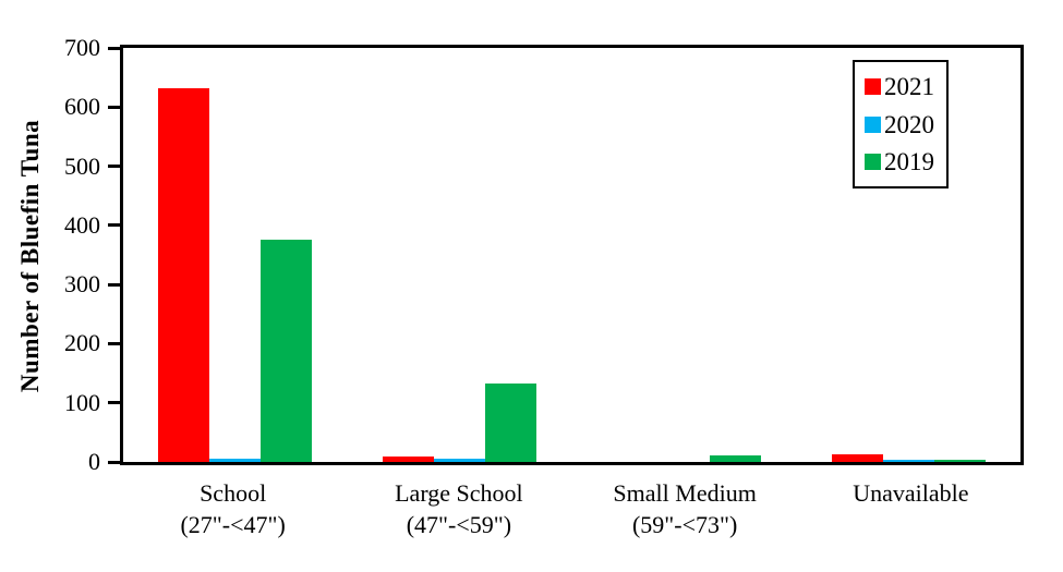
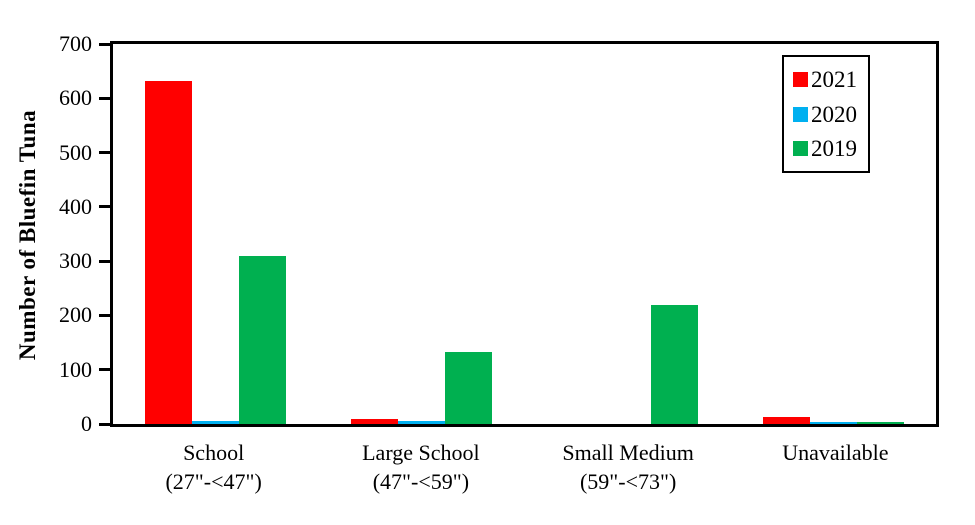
2019/School: 380 -> 310
2019/Small Medium: 10 -> 220
